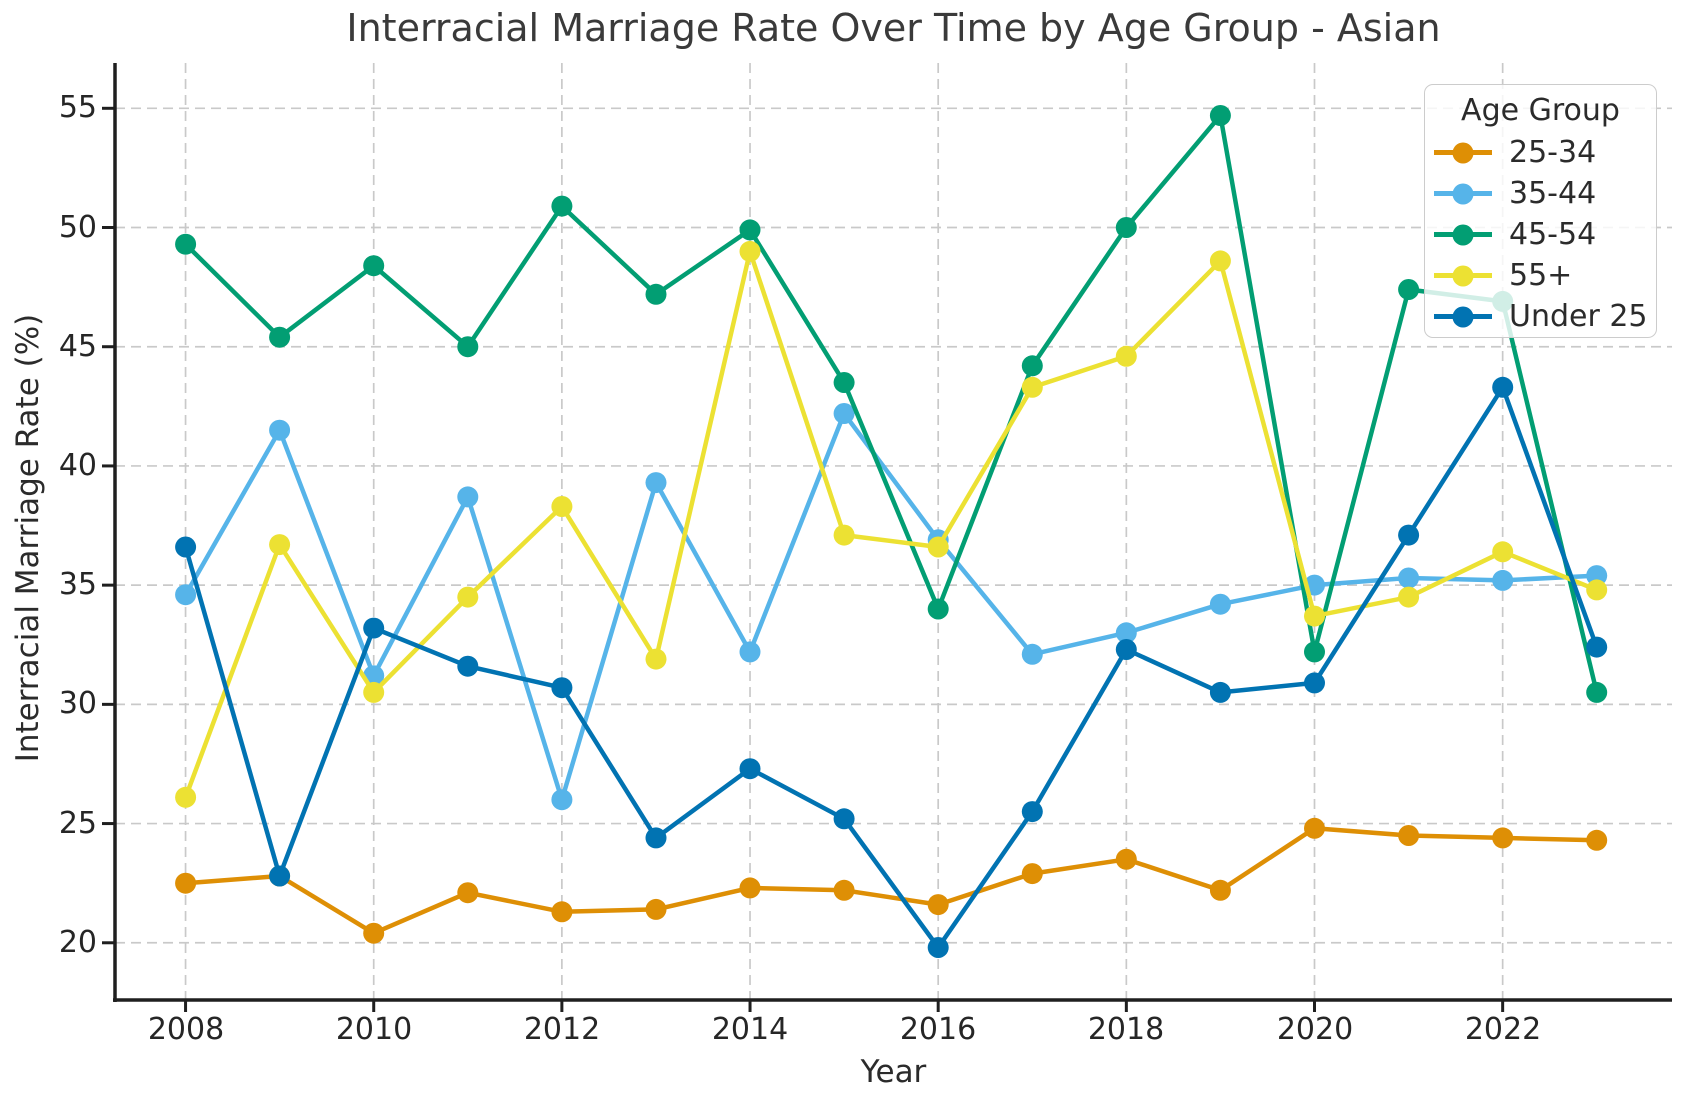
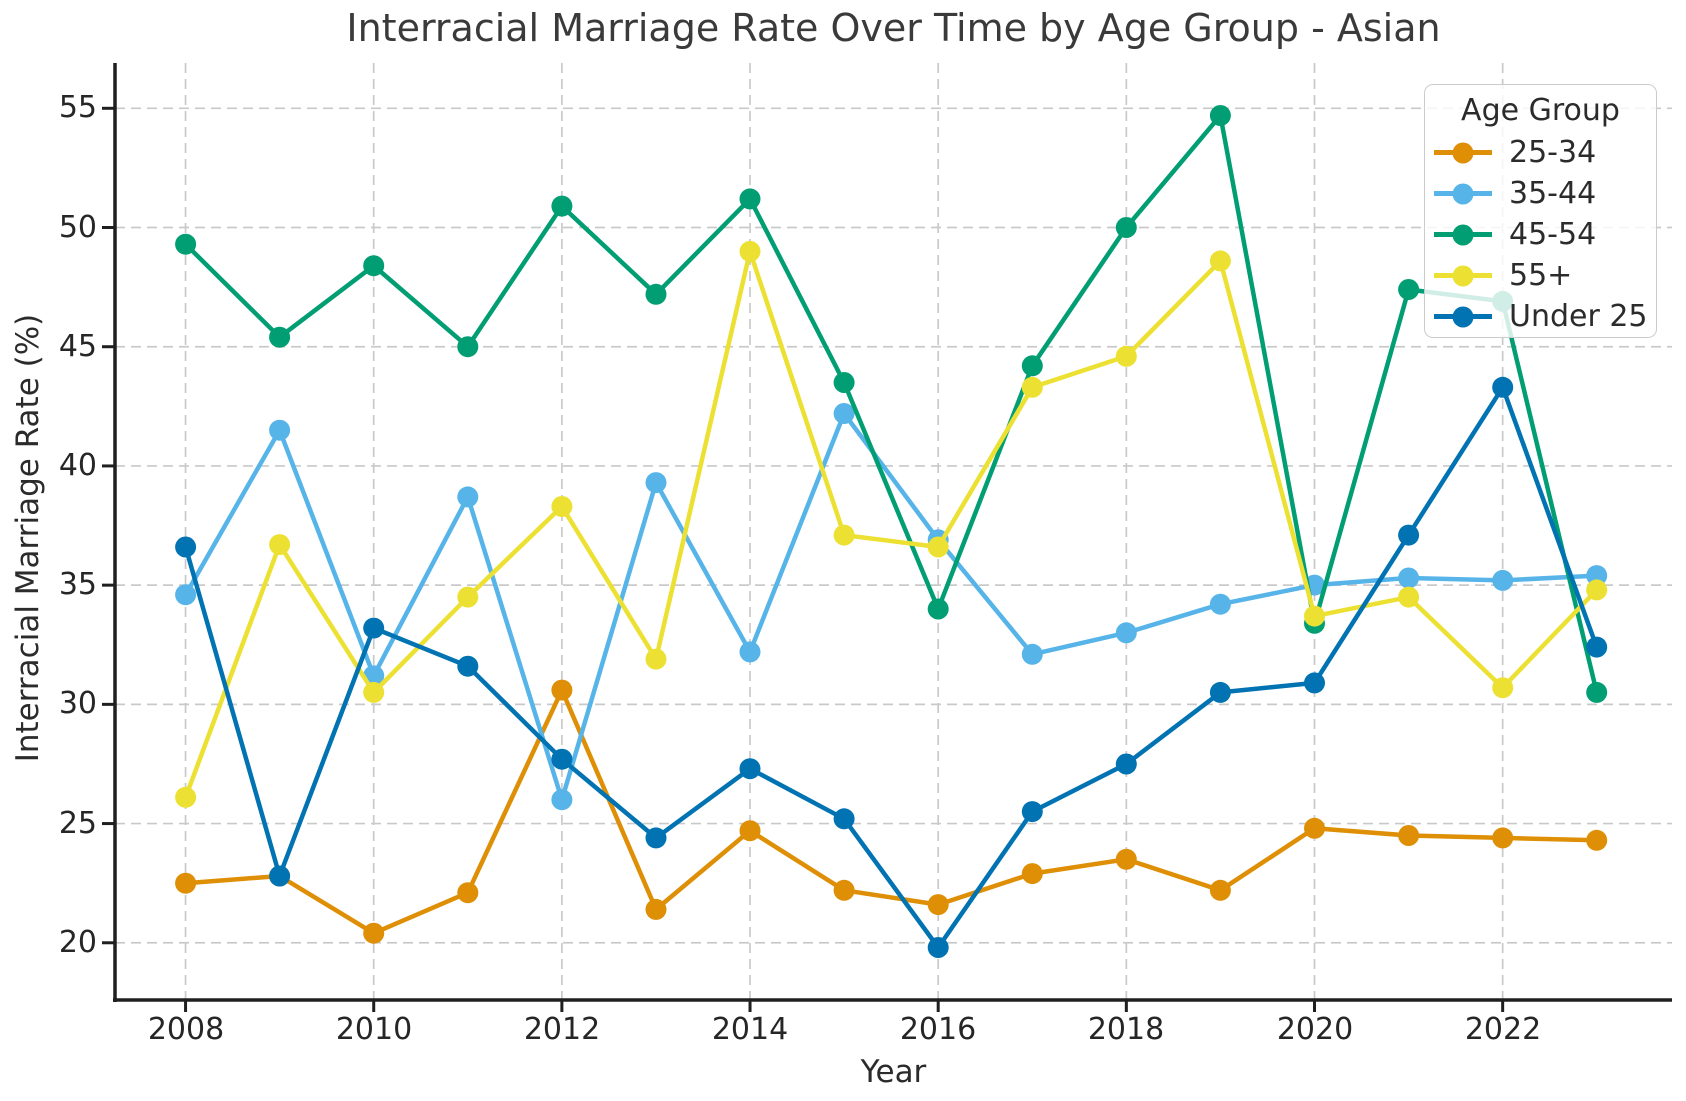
25-34/2012: 21.3 -> 30.6
Under 25/2012: 30.7 -> 27.7
25-34/2014: 22.3 -> 24.7
45-54/2014: 49.9 -> 51.2
Under 25/2018: 32.3 -> 27.5
45-54/2020: 32.2 -> 33.4
55+/2022: 36.4 -> 30.7
